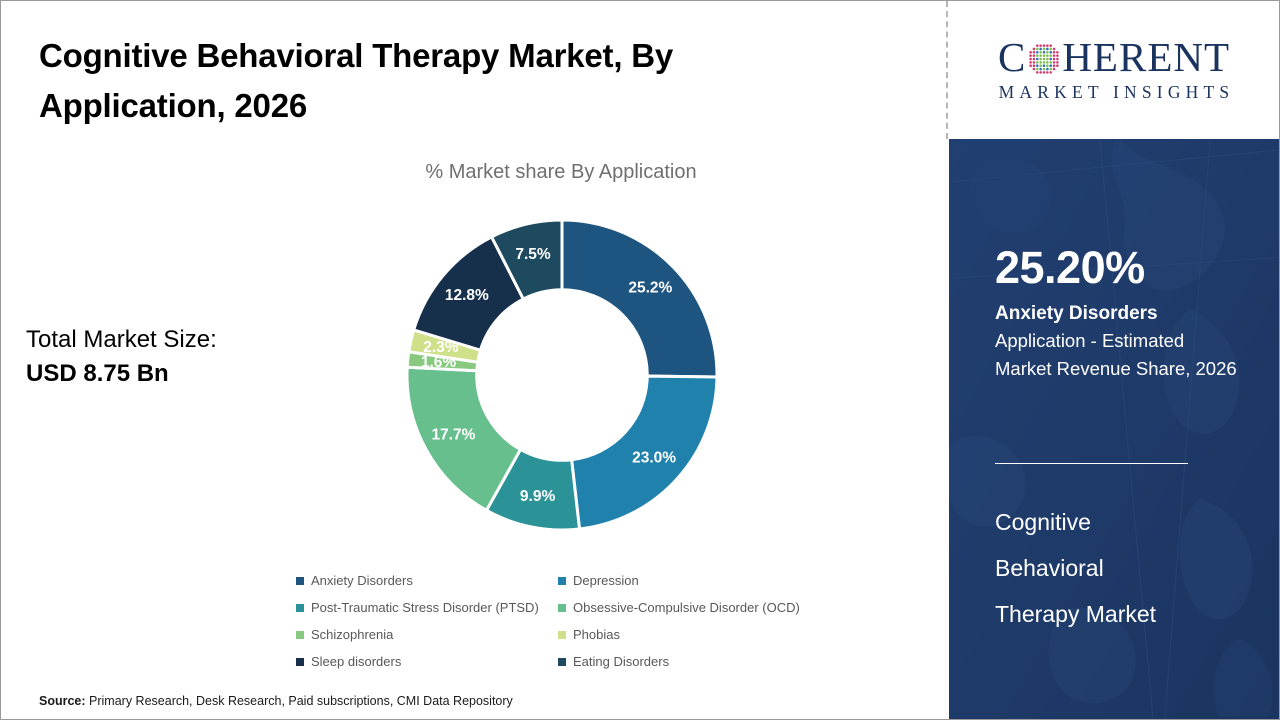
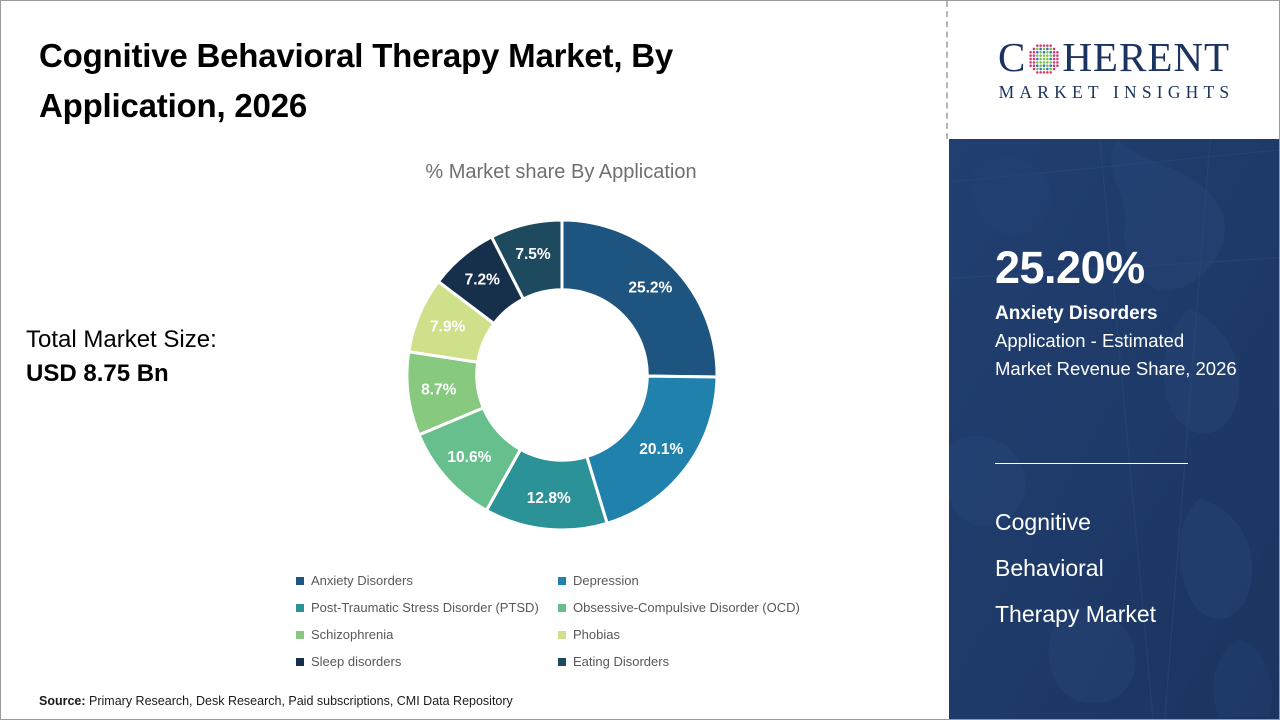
Depression: 23.0% -> 20.1%
Post-Traumatic Stress Disorder (PTSD): 9.9% -> 12.8%
Obsessive-Compulsive Disorder (OCD): 17.7% -> 10.6%
Schizophrenia: 1.6% -> 8.7%
Phobias: 2.3% -> 7.9%
Sleep disorders: 12.8% -> 7.2%
